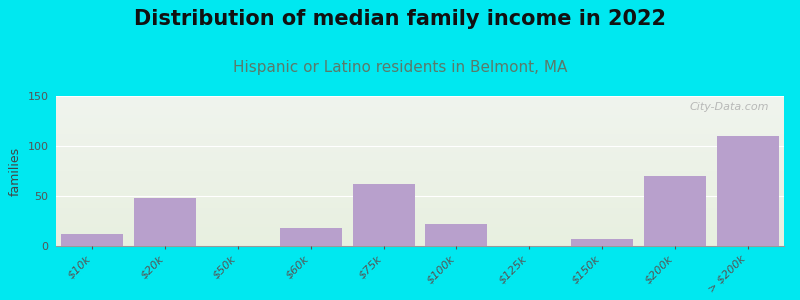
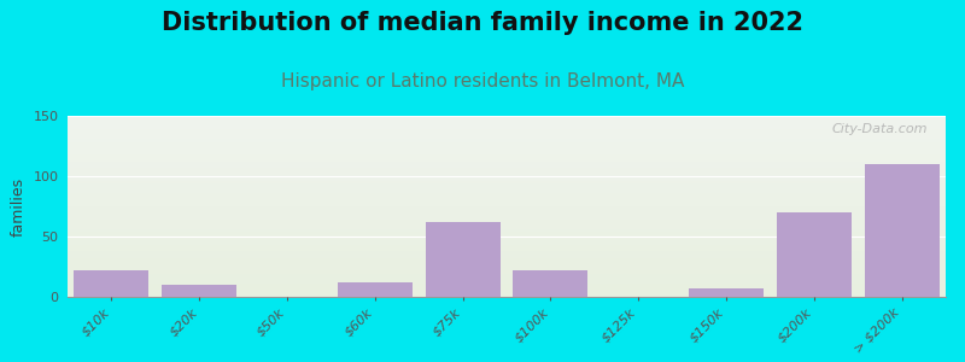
$10k: 12 -> 22
$20k: 48 -> 10
$60k: 18 -> 12
